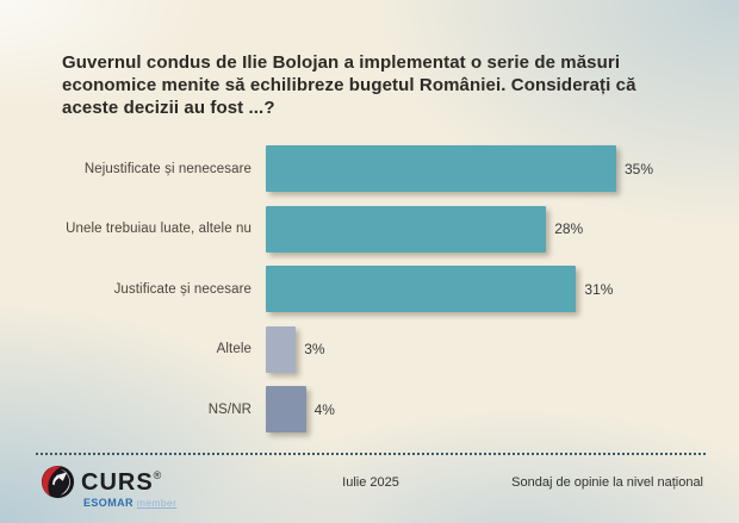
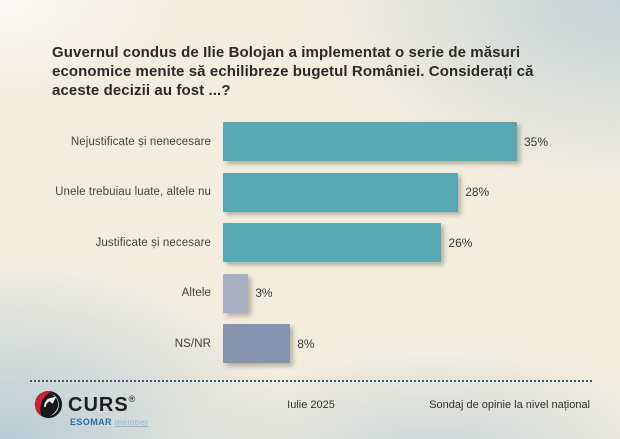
Justificate și necesare: 31% -> 26%
NS/NR: 4% -> 8%
